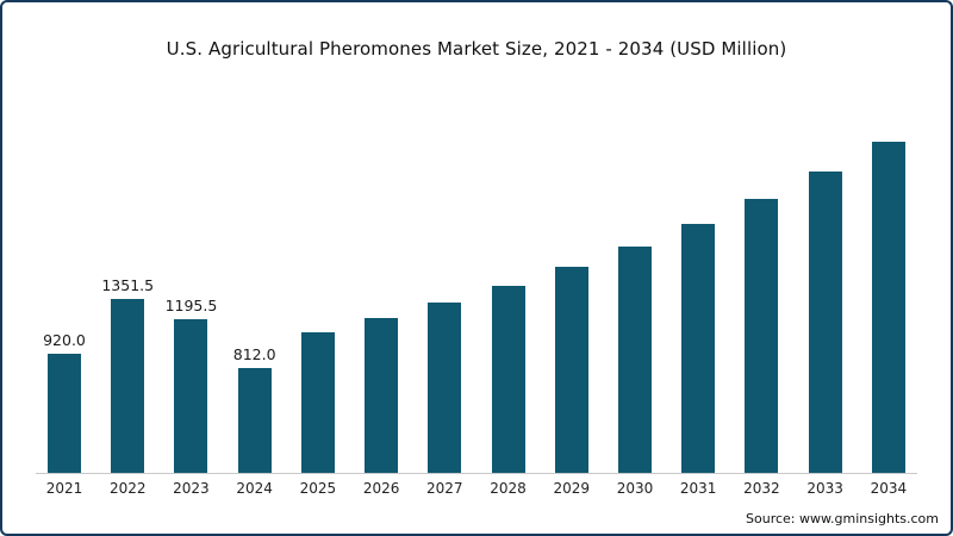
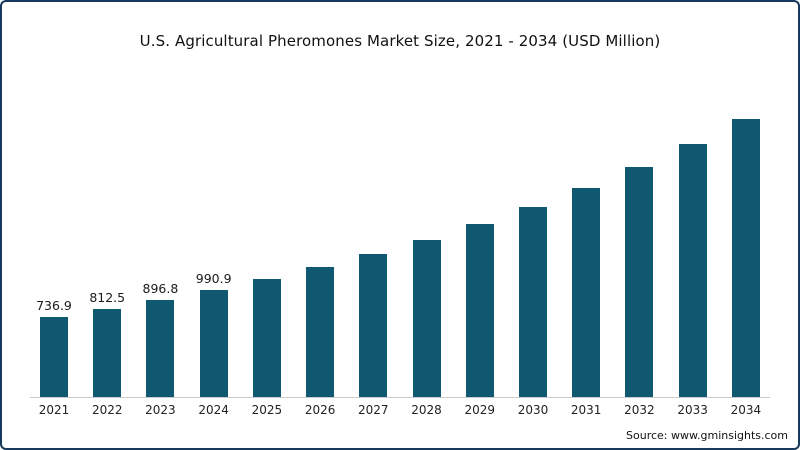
2021: 920.0 -> 736.9
2022: 1351.5 -> 812.5
2023: 1195.5 -> 896.8
2024: 812.0 -> 990.9
